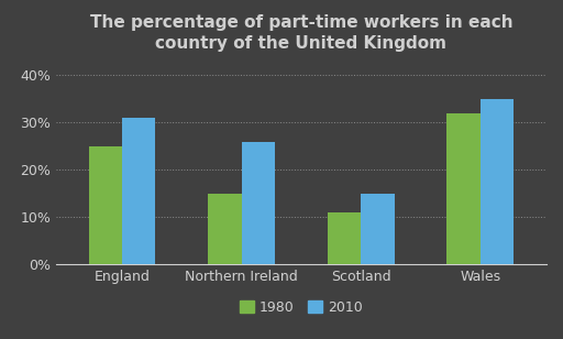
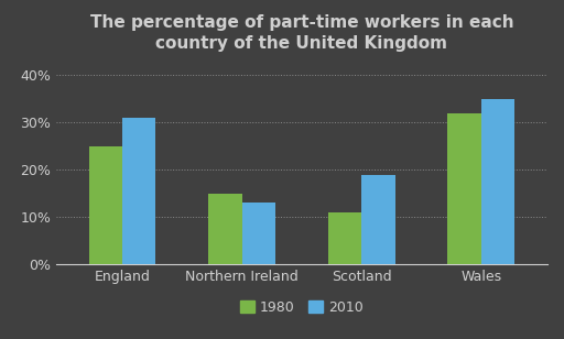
2010/Northern Ireland: 26% -> 13%
2010/Scotland: 15% -> 19%
